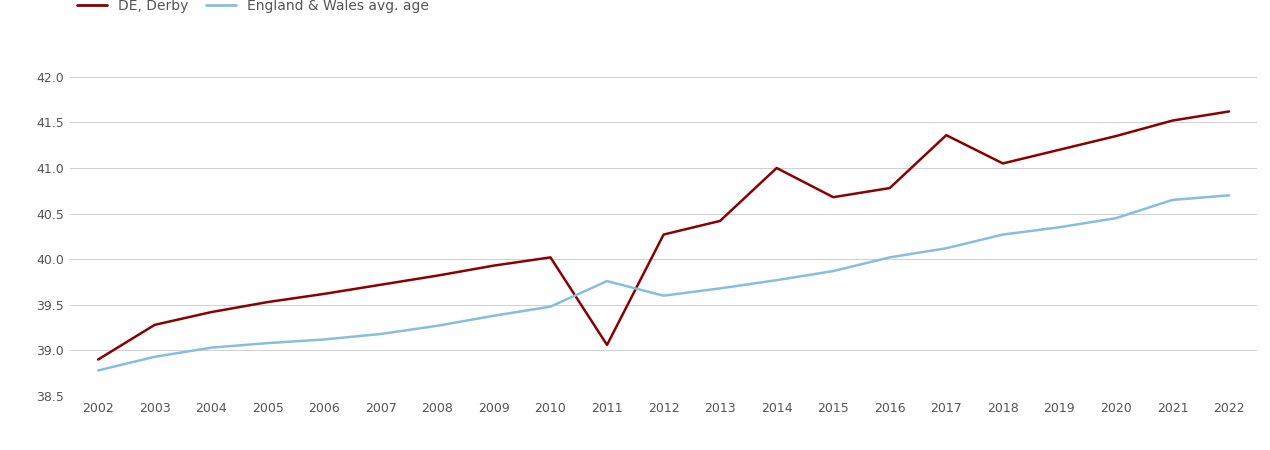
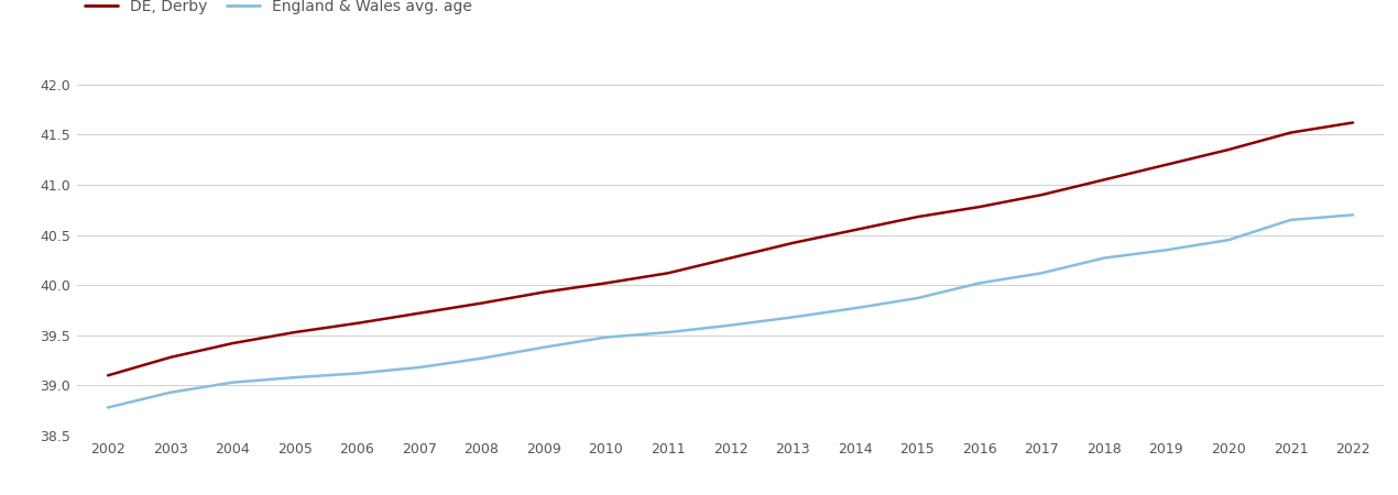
DE, Derby/2002: 38.90 -> 39.10
DE, Derby/2011: 39.06 -> 40.12
England & Wales avg. age/2011: 39.76 -> 39.53
DE, Derby/2014: 41.00 -> 40.55
DE, Derby/2017: 41.36 -> 40.90
